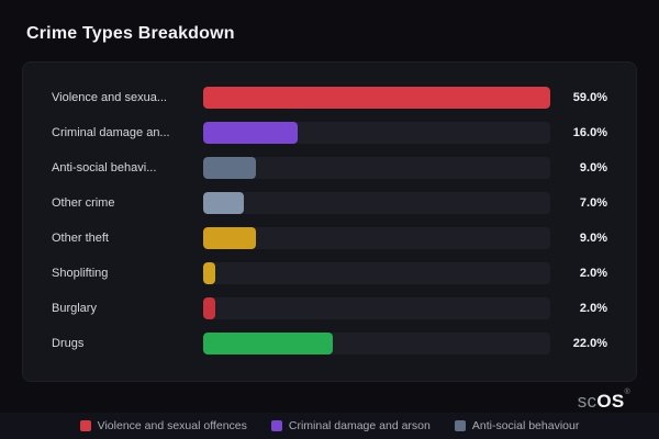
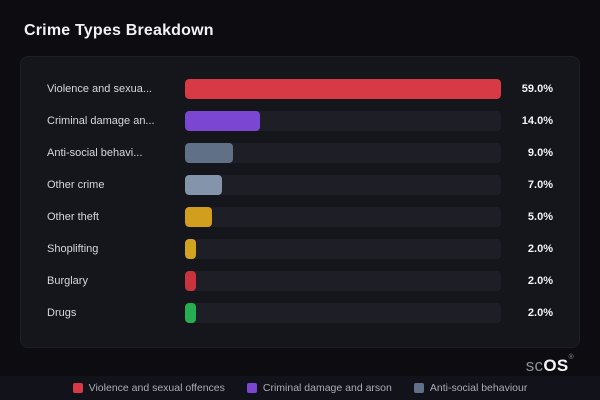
Criminal damage an...: 16.0% -> 14.0%
Other theft: 9.0% -> 5.0%
Drugs: 22.0% -> 2.0%
